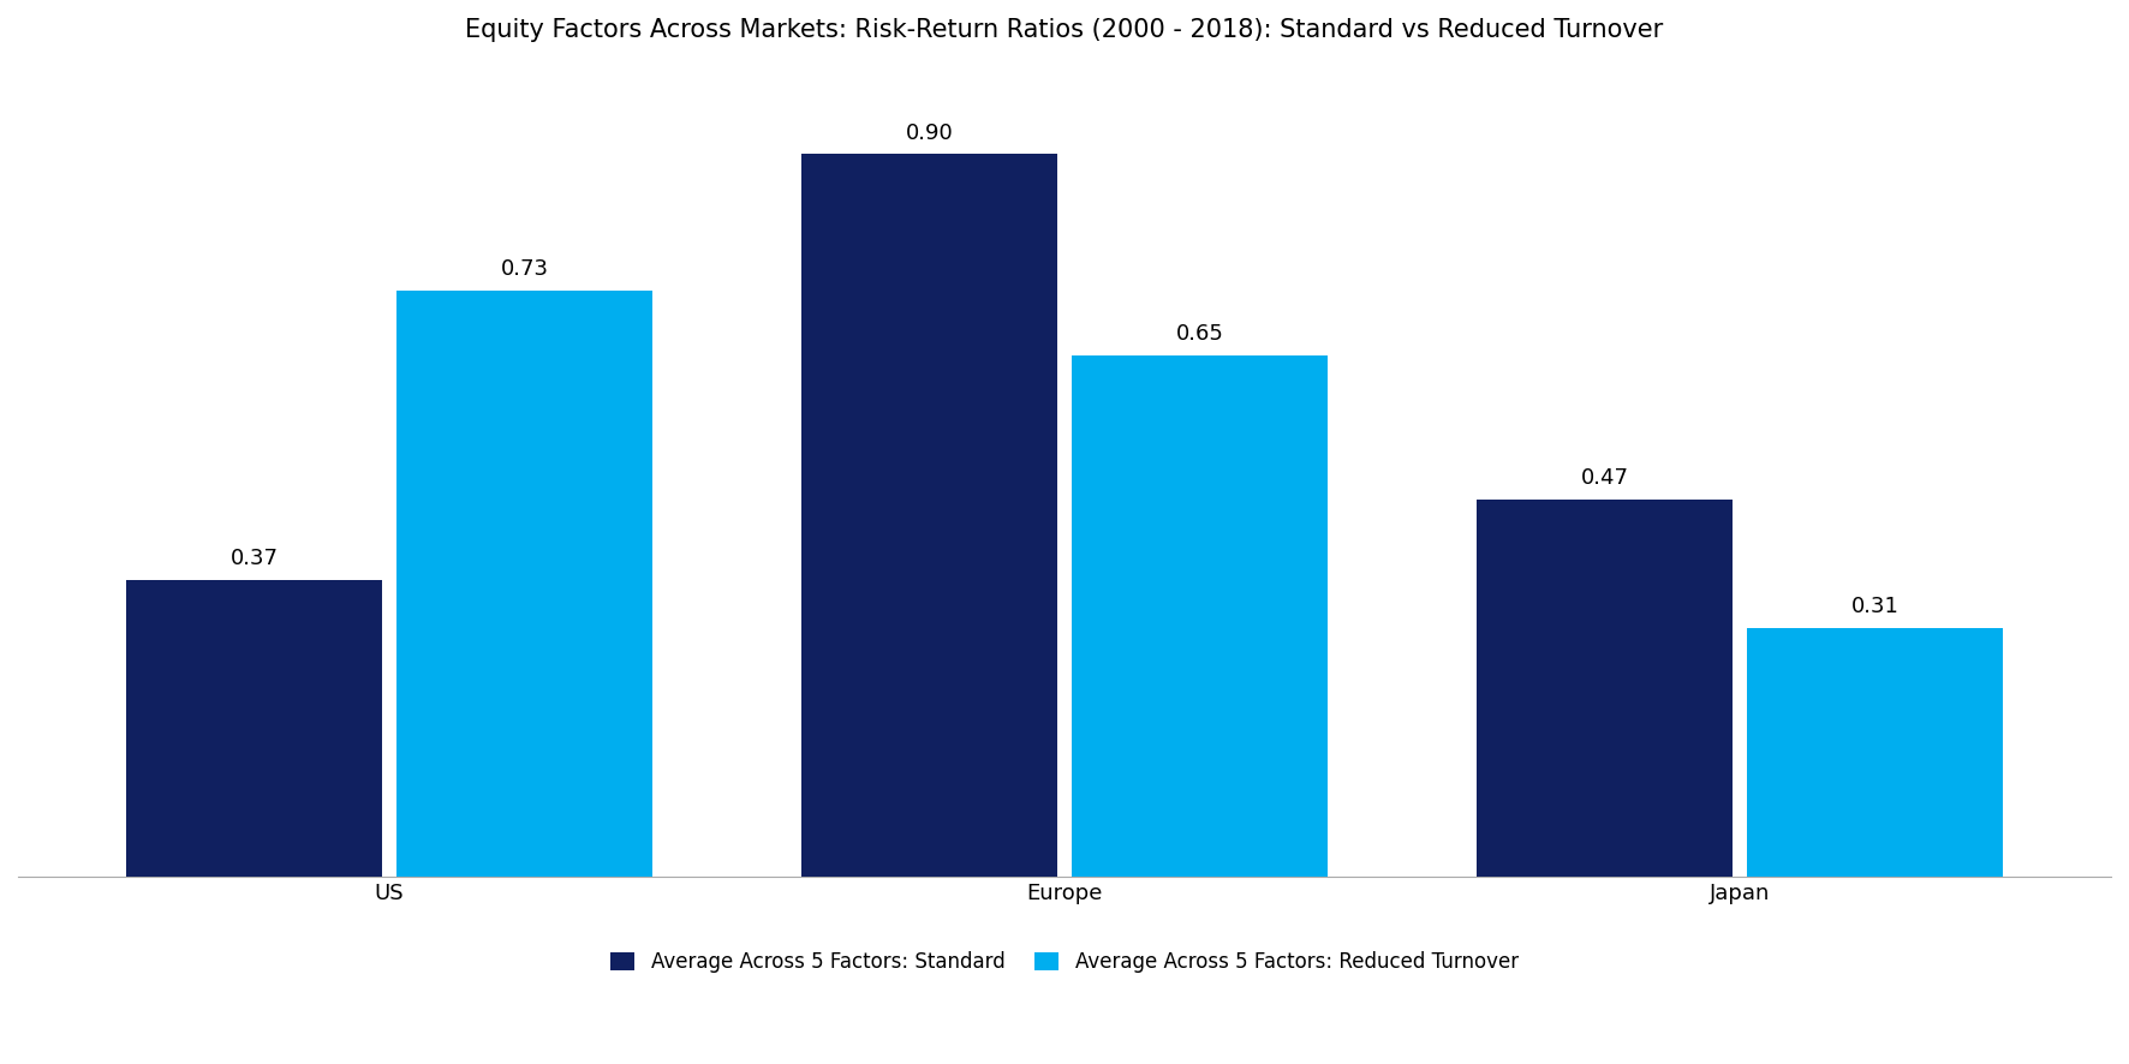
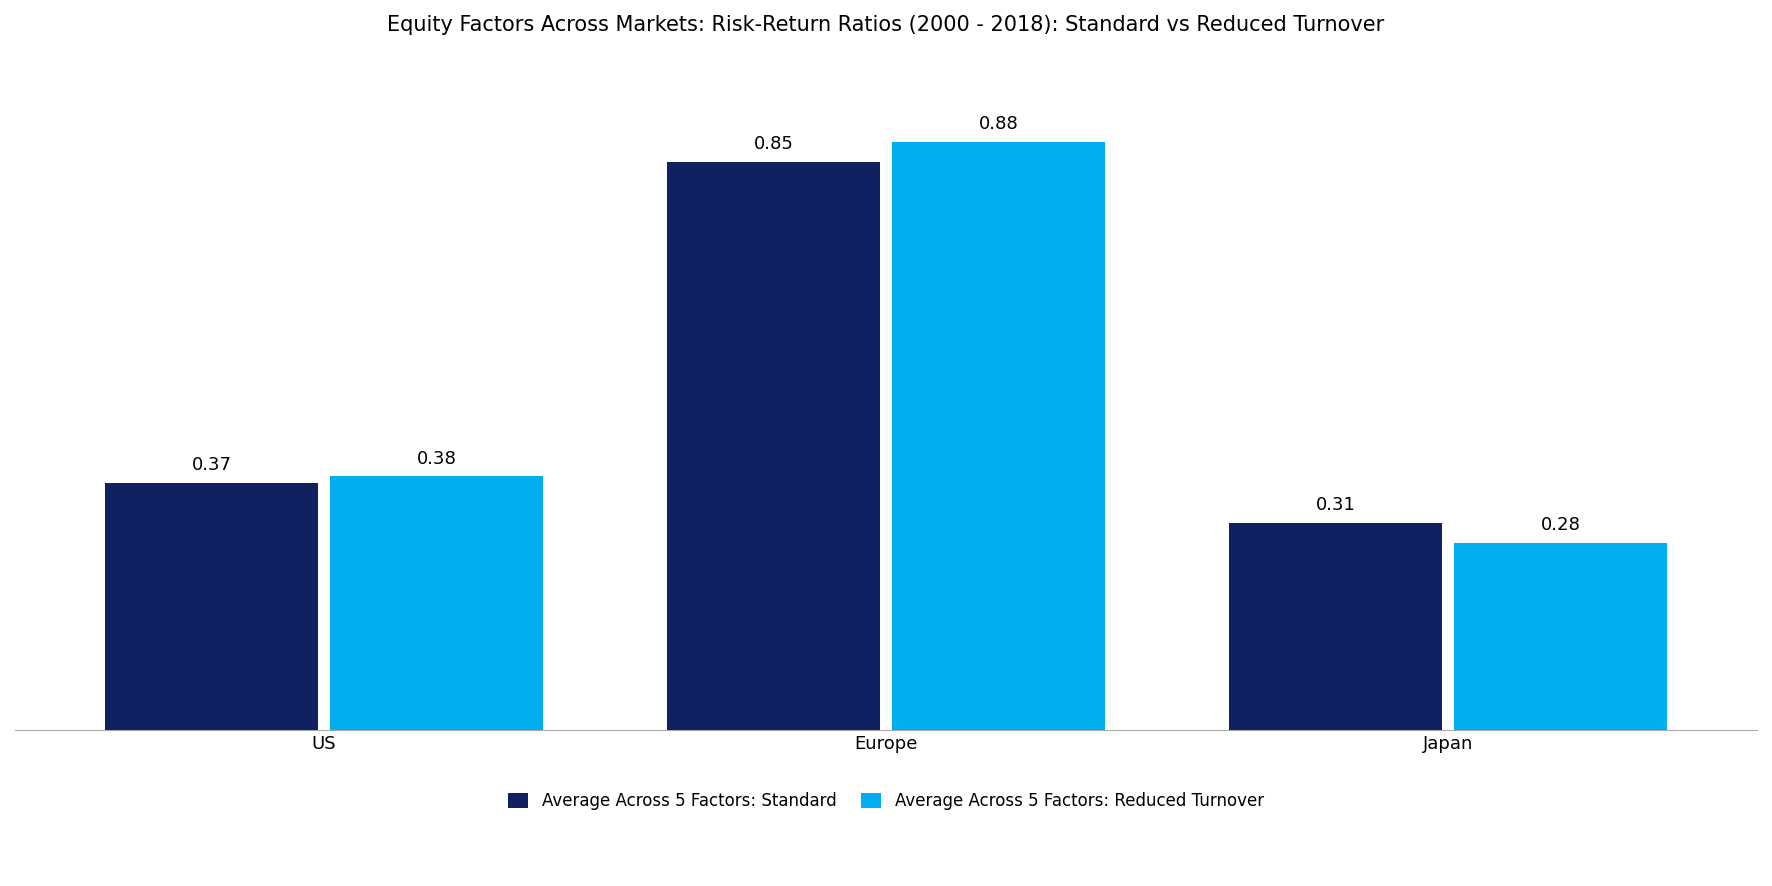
Average Across 5 Factors: Reduced Turnover/US: 0.73 -> 0.38
Average Across 5 Factors: Standard/Europe: 0.90 -> 0.85
Average Across 5 Factors: Reduced Turnover/Europe: 0.65 -> 0.88
Average Across 5 Factors: Standard/Japan: 0.47 -> 0.31
Average Across 5 Factors: Reduced Turnover/Japan: 0.31 -> 0.28
